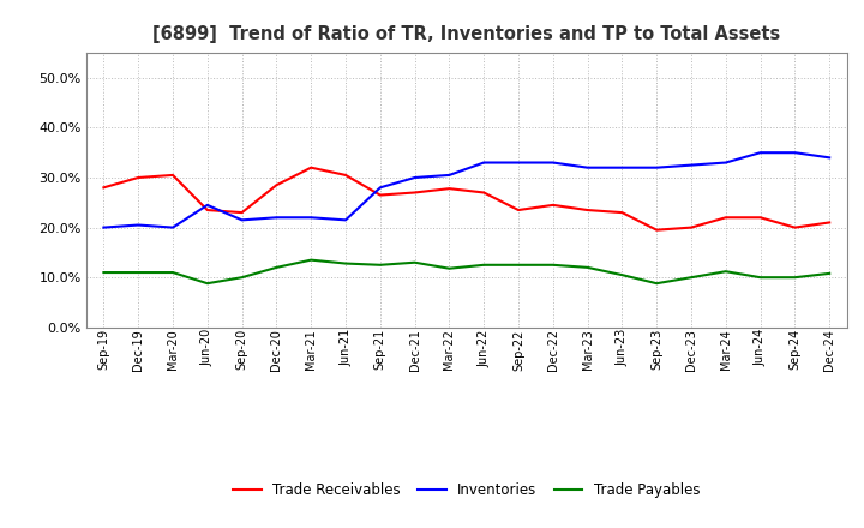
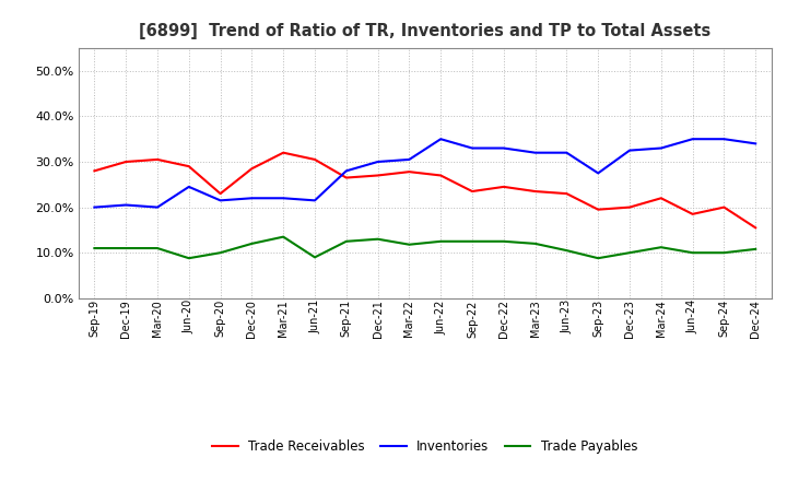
Trade Receivables/Jun-20: 23.5% -> 29.0%
Trade Payables/Jun-21: 12.8% -> 9.0%
Inventories/Jun-22: 33.0% -> 35.0%
Inventories/Sep-23: 32.0% -> 27.5%
Trade Receivables/Jun-24: 22.0% -> 18.5%
Trade Receivables/Dec-24: 21.0% -> 15.5%
